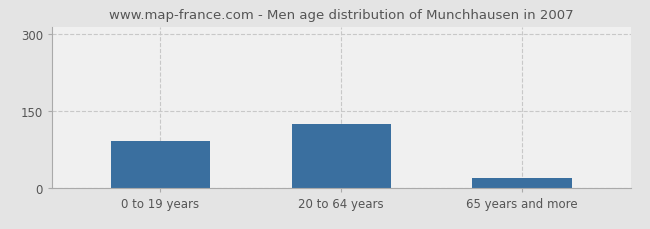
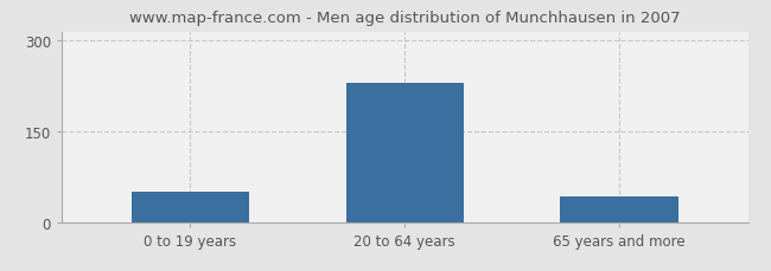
0 to 19 years: 92 -> 50
20 to 64 years: 124 -> 230
65 years and more: 18 -> 42
